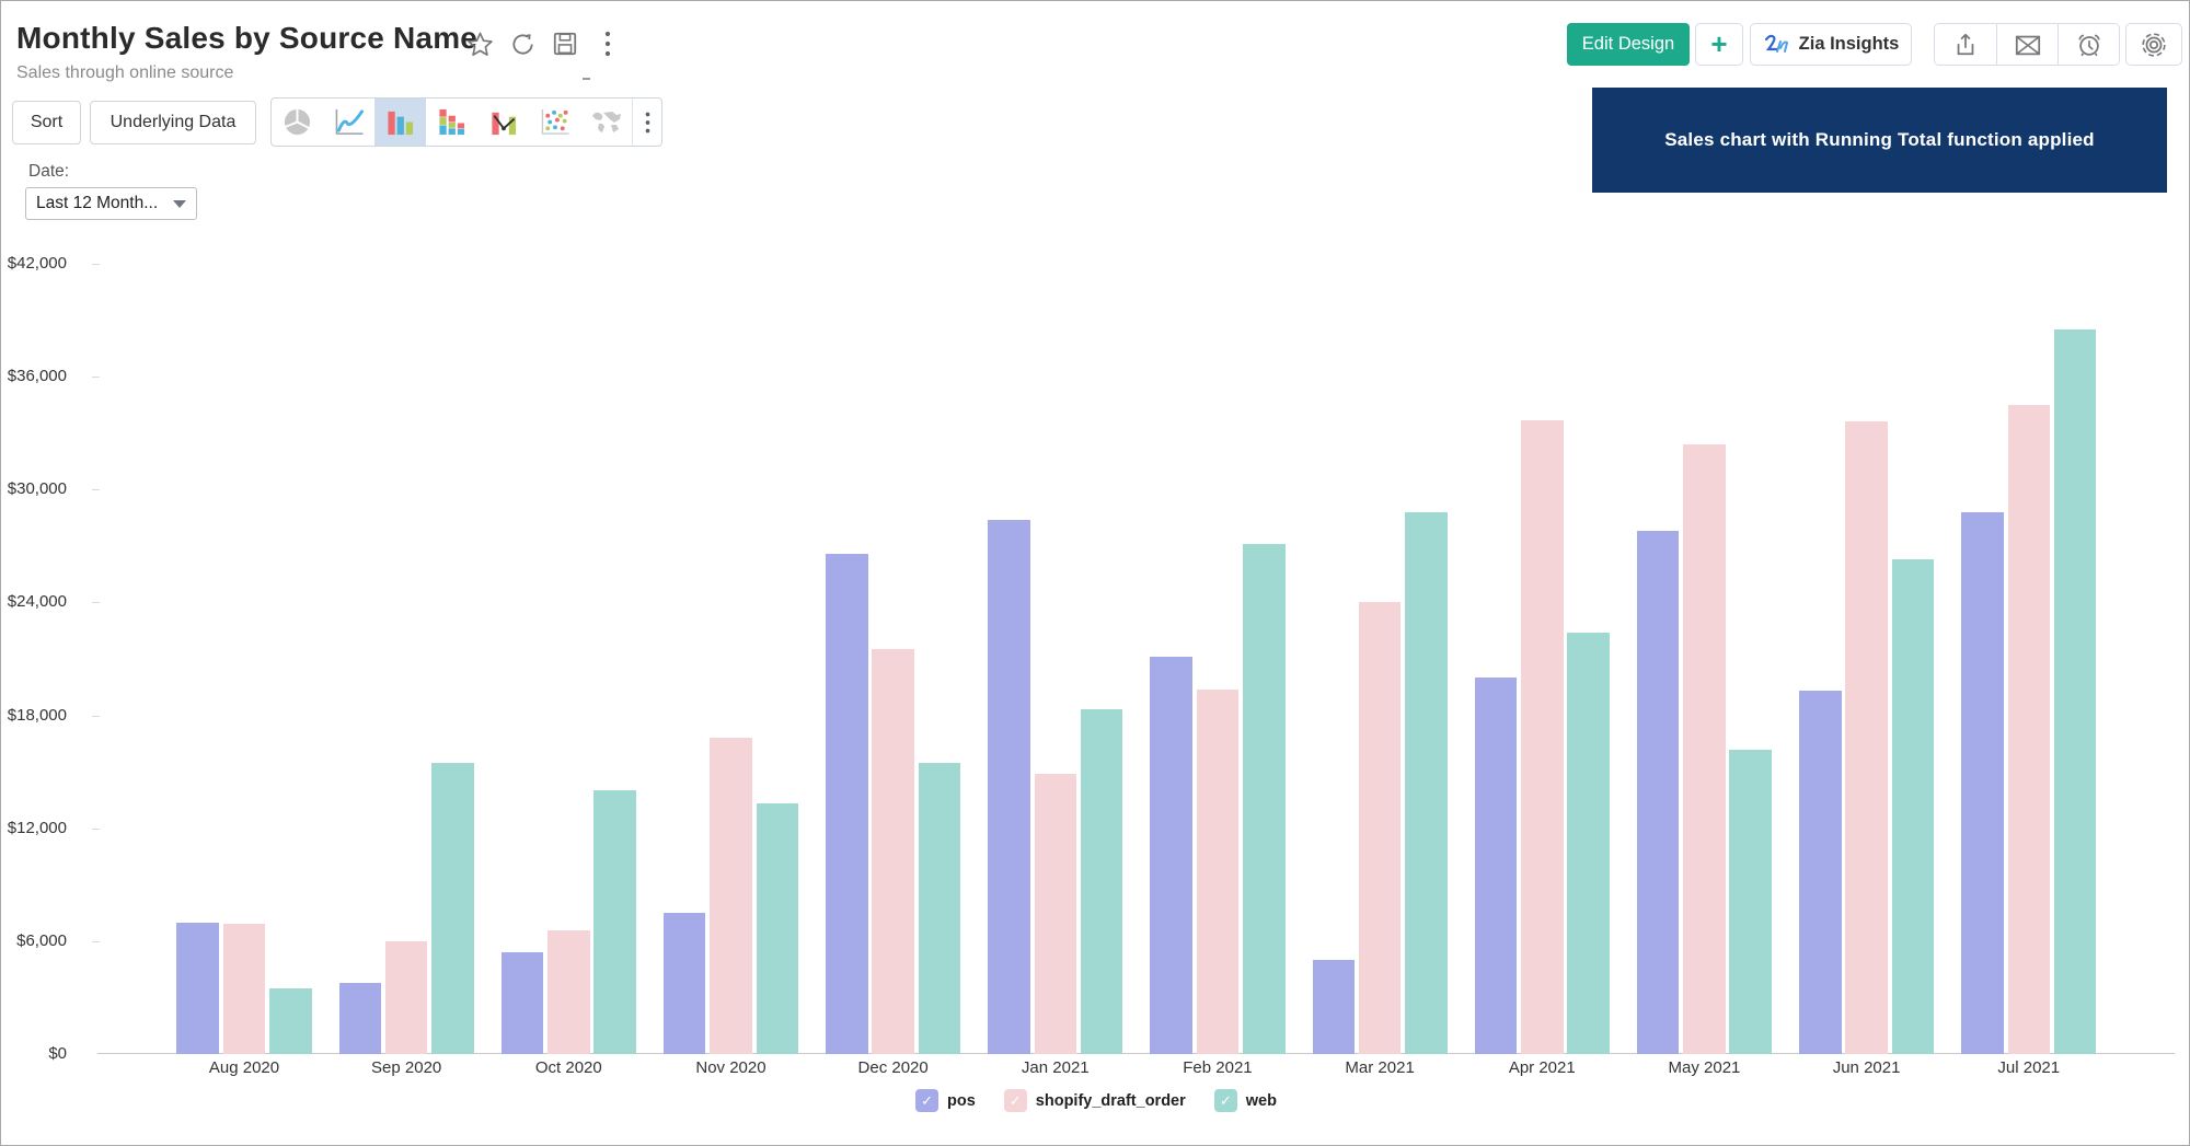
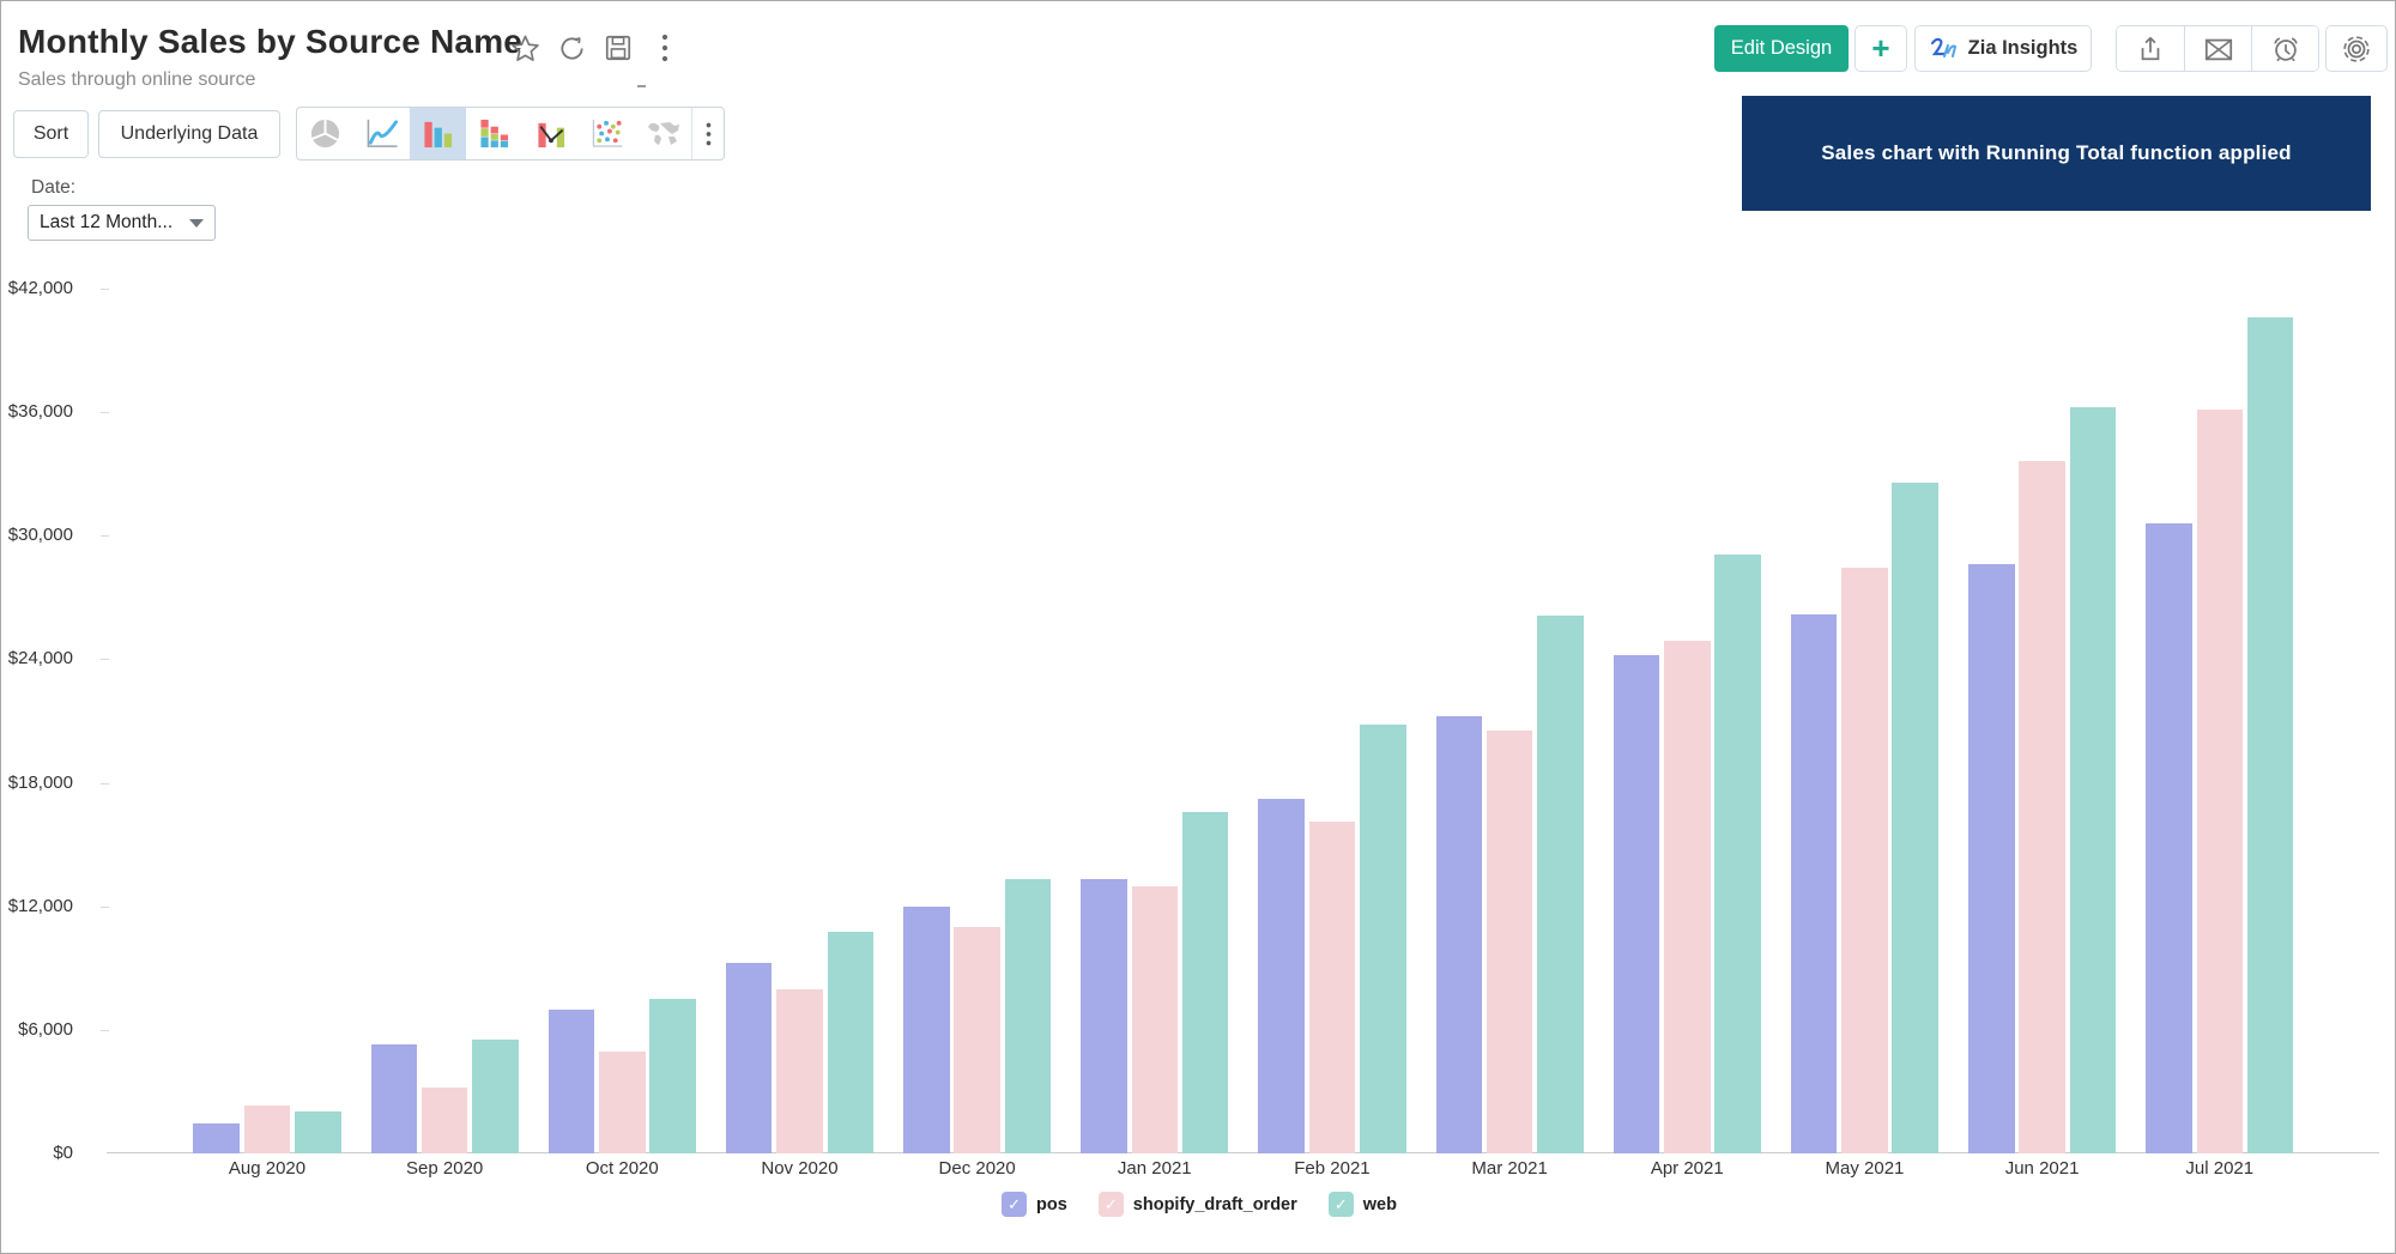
pos/Aug 2020: $7000 -> $1400
shopify_draft_order/Aug 2020: $6900 -> $2300
web/Aug 2020: $3500 -> $2000
pos/Sep 2020: $3800 -> $5300
shopify_draft_order/Sep 2020: $6000 -> $3200
web/Sep 2020: $15500 -> $5500
pos/Oct 2020: $5400 -> $7000
shopify_draft_order/Oct 2020: $6600 -> $5000
web/Oct 2020: $14000 -> $7500
pos/Nov 2020: $7500 -> $9200
shopify_draft_order/Nov 2020: $16800 -> $8000
web/Nov 2020: $13300 -> $10800
pos/Dec 2020: $26600 -> $12000
shopify_draft_order/Dec 2020: $21500 -> $11000
web/Dec 2020: $15500 -> $13300
pos/Jan 2021: $28400 -> $13300
shopify_draft_order/Jan 2021: $14900 -> $13000
web/Jan 2021: $18300 -> $16600
pos/Feb 2021: $21100 -> $17200
shopify_draft_order/Feb 2021: $19400 -> $16100
web/Feb 2021: $27100 -> $20800
pos/Mar 2021: $5000 -> $21200
shopify_draft_order/Mar 2021: $24000 -> $20600
web/Mar 2021: $28800 -> $26100
pos/Apr 2021: $20000 -> $24200
shopify_draft_order/Apr 2021: $33700 -> $24900
web/Apr 2021: $22400 -> $29100
pos/May 2021: $27800 -> $26200
shopify_draft_order/May 2021: $32400 -> $28400
web/May 2021: $16200 -> $32600
pos/Jun 2021: $19300 -> $28600
web/Jun 2021: $26300 -> $36200
pos/Jul 2021: $28800 -> $30600
shopify_draft_order/Jul 2021: $34500 -> $36100
web/Jul 2021: $38500 -> $40600
